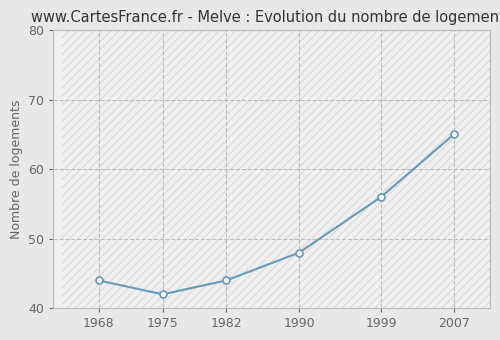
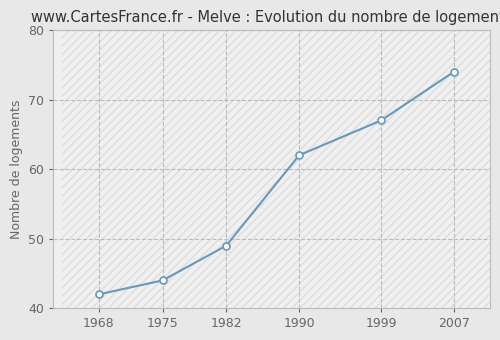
1968: 44 -> 42
1975: 42 -> 44
1982: 44 -> 49
1990: 48 -> 62
1999: 56 -> 67
2007: 65 -> 74
